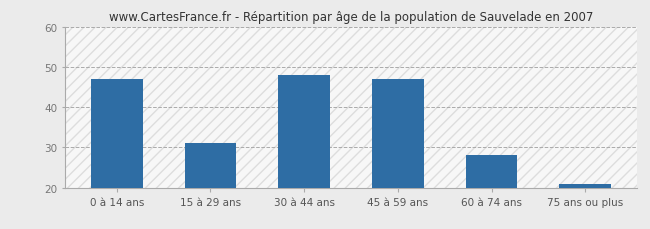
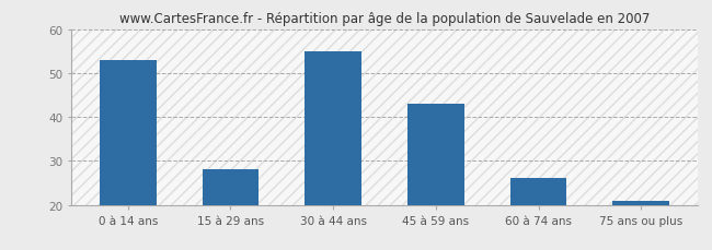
0 à 14 ans: 47 -> 53
15 à 29 ans: 31 -> 28
30 à 44 ans: 48 -> 55
45 à 59 ans: 47 -> 43
60 à 74 ans: 28 -> 26
